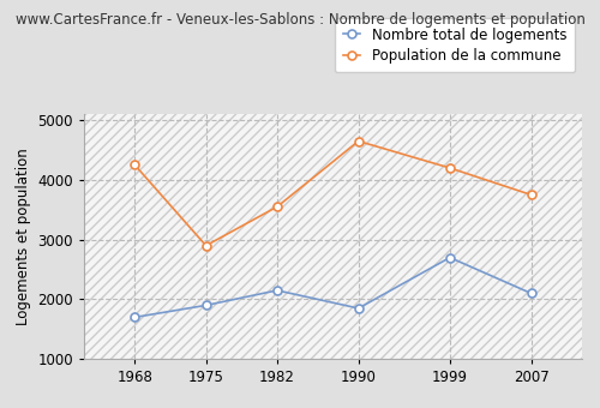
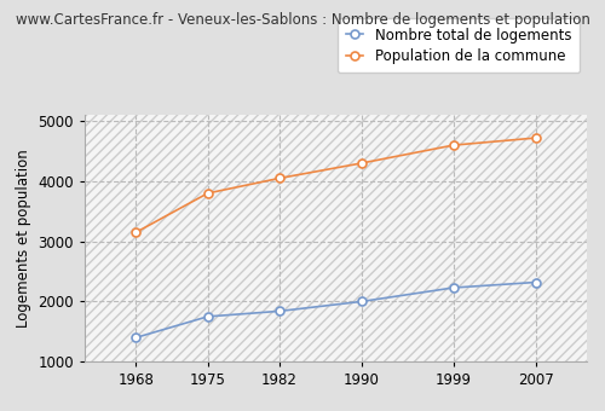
Nombre total de logements/1968: 1700 -> 1400
Population de la commune/1968: 4250 -> 3150
Nombre total de logements/1975: 1900 -> 1750
Population de la commune/1975: 2900 -> 3800
Nombre total de logements/1982: 2150 -> 1840
Population de la commune/1982: 3550 -> 4050
Nombre total de logements/1990: 1850 -> 2000
Population de la commune/1990: 4650 -> 4300
Nombre total de logements/1999: 2700 -> 2230
Population de la commune/1999: 4200 -> 4600
Nombre total de logements/2007: 2100 -> 2320
Population de la commune/2007: 3750 -> 4720
